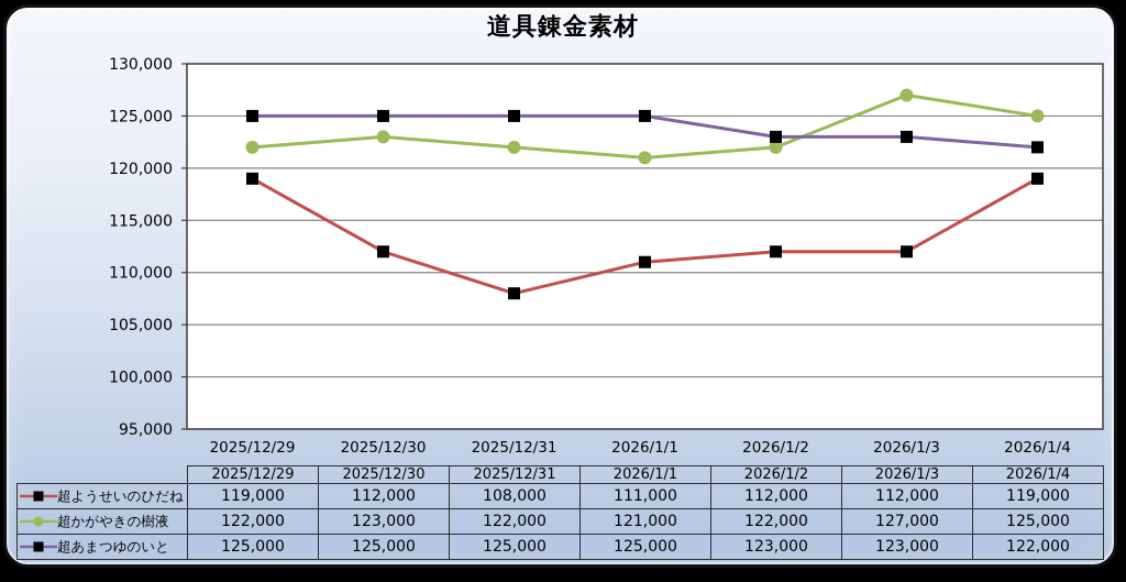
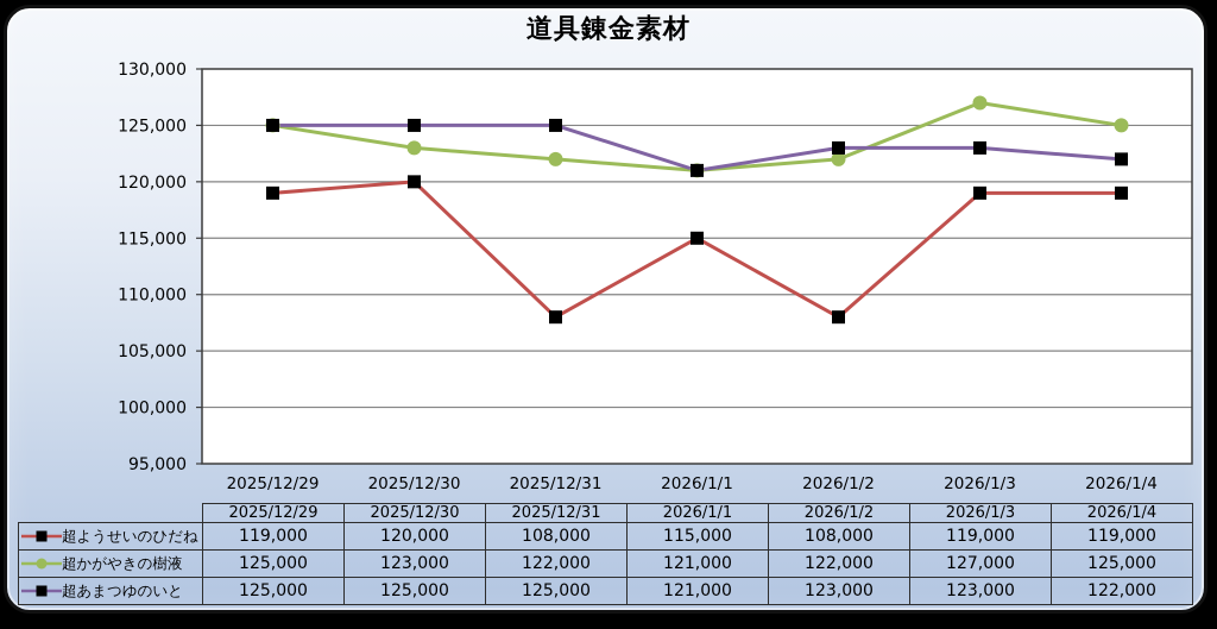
超かがやきの樹液/2025/12/29: 122,000 -> 125,000
超ようせいのひだね/2025/12/30: 112,000 -> 120,000
超ようせいのひだね/2026/1/1: 111,000 -> 115,000
超あまつゆのいと/2026/1/1: 125,000 -> 121,000
超ようせいのひだね/2026/1/2: 112,000 -> 108,000
超ようせいのひだね/2026/1/3: 112,000 -> 119,000
